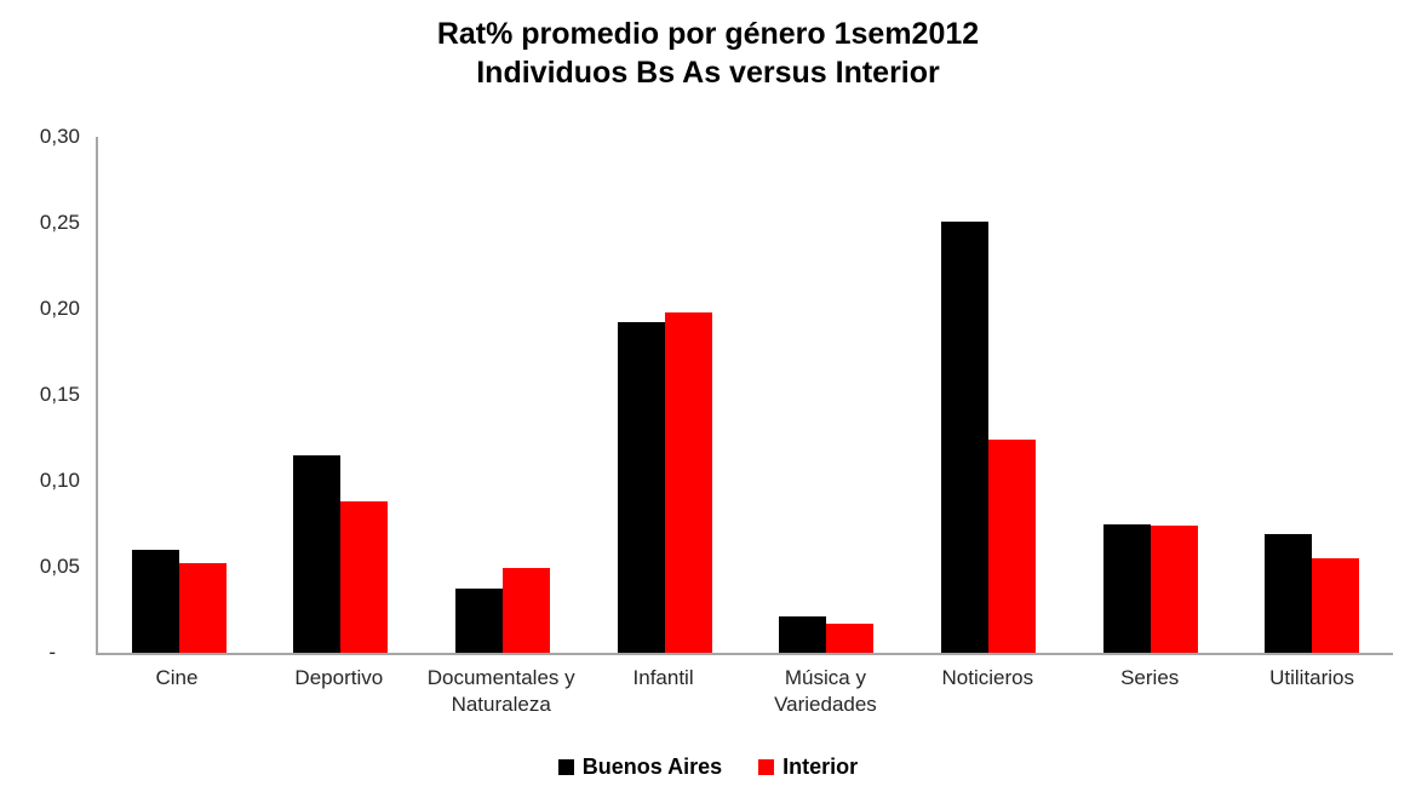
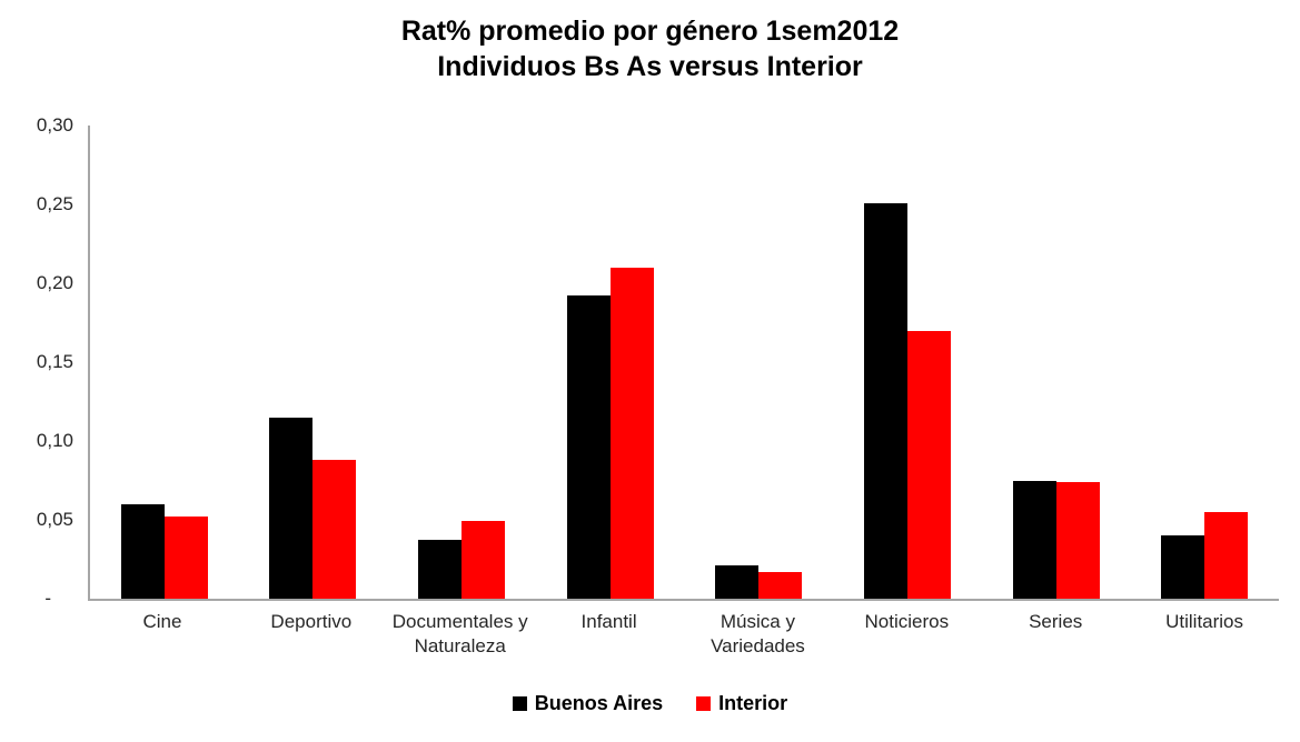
Interior/Infantil: 0,20 -> 0,21
Interior/Noticieros: 0,12 -> 0,17
Buenos Aires/Utilitarios: 0,07 -> 0,04
